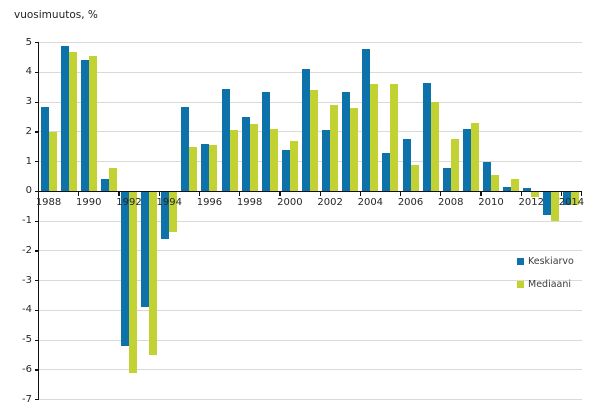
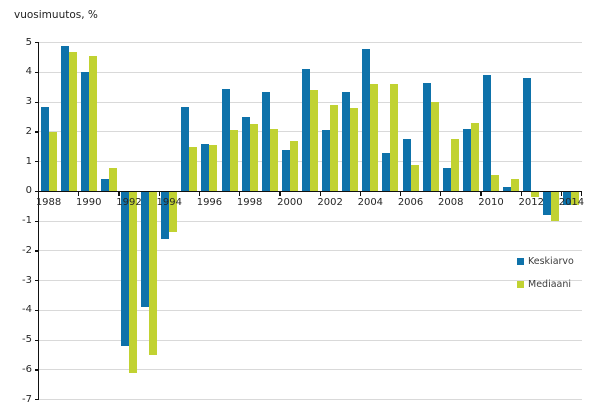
Keskiarvo/1990: 4.4 -> 4.0
Keskiarvo/2010: 1.0 -> 3.9
Keskiarvo/2012: 0.1 -> 3.8
